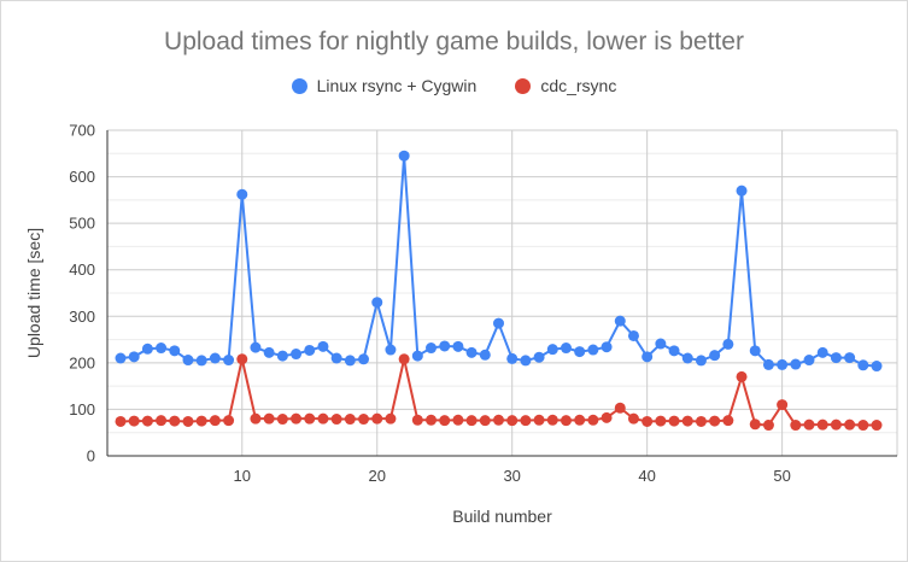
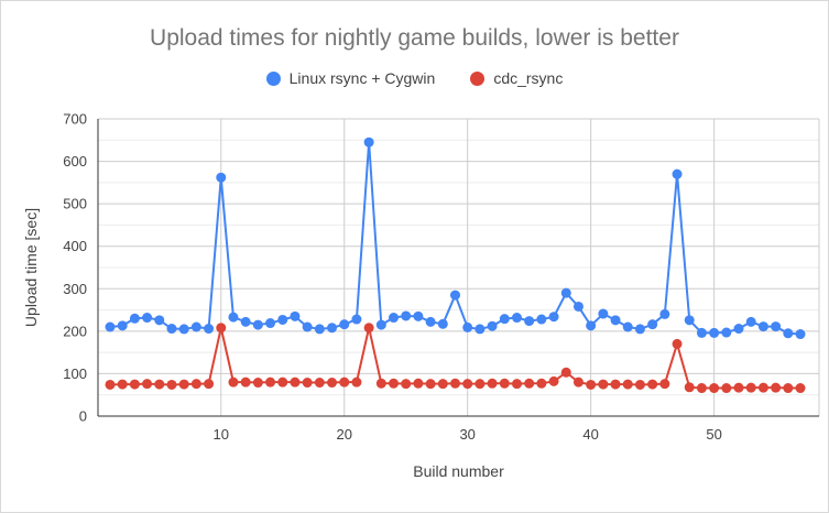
Linux rsync + Cygwin/20: 330 -> 220
cdc_rsync/50: 110 -> 70
